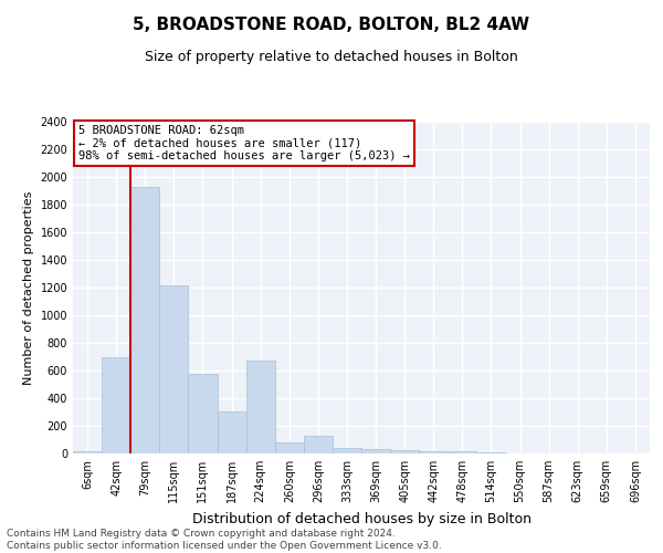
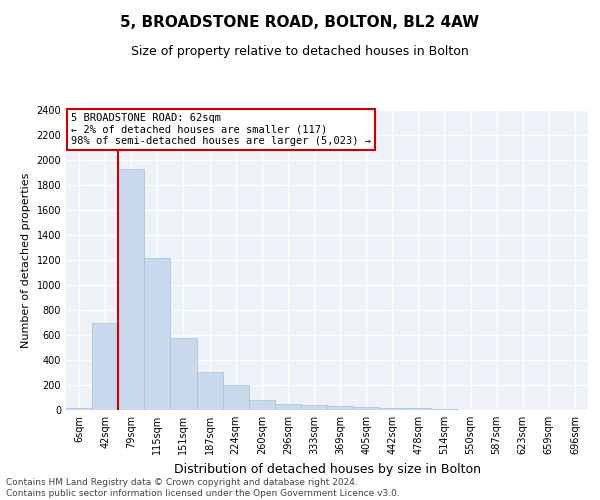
224sqm: 670 -> 200
296sqm: 130 -> 40
